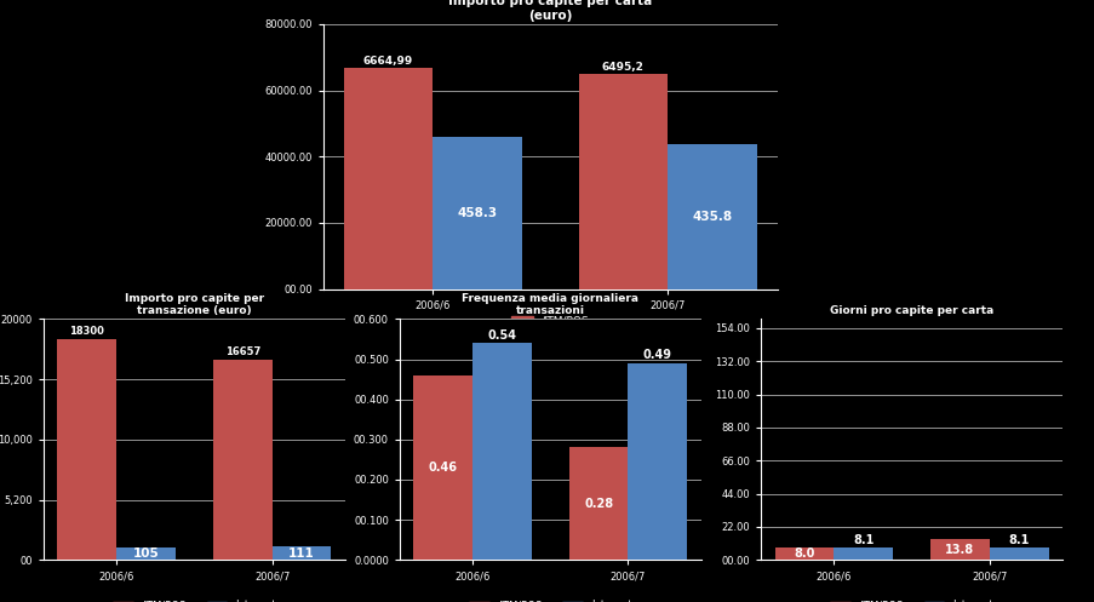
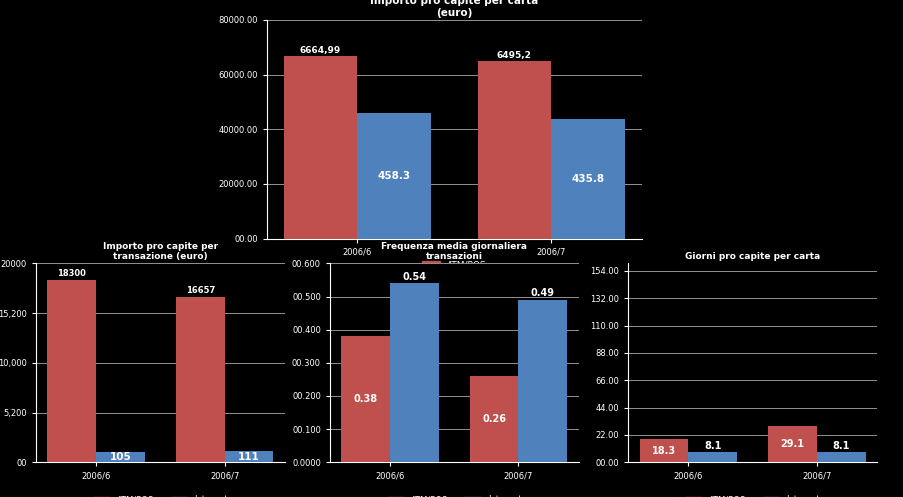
Frequenza media giornaliera transazioni/ATM/POS/2006/6: 0.46 -> 0.38
Frequenza media giornaliera transazioni/ATM/POS/2006/7: 0.28 -> 0.26
Giorni pro capite per carta/ATM/POS/2006/6: 8.0 -> 18.3
Giorni pro capite per carta/ATM/POS/2006/7: 13.8 -> 29.1
